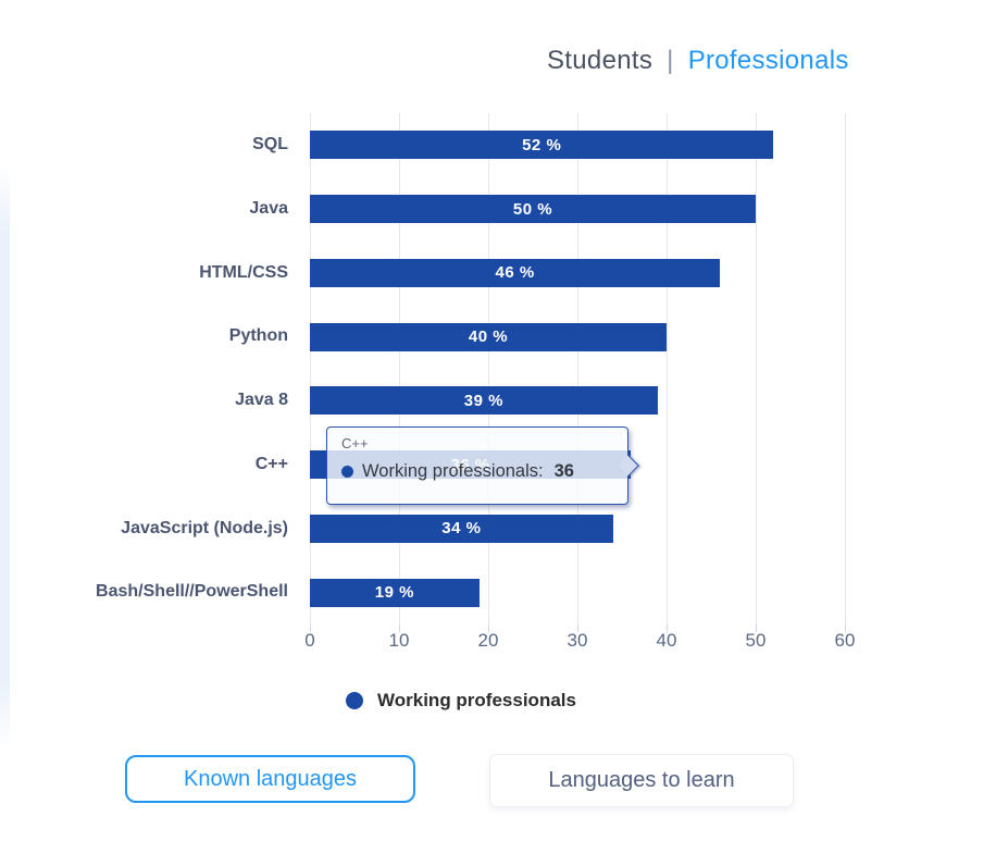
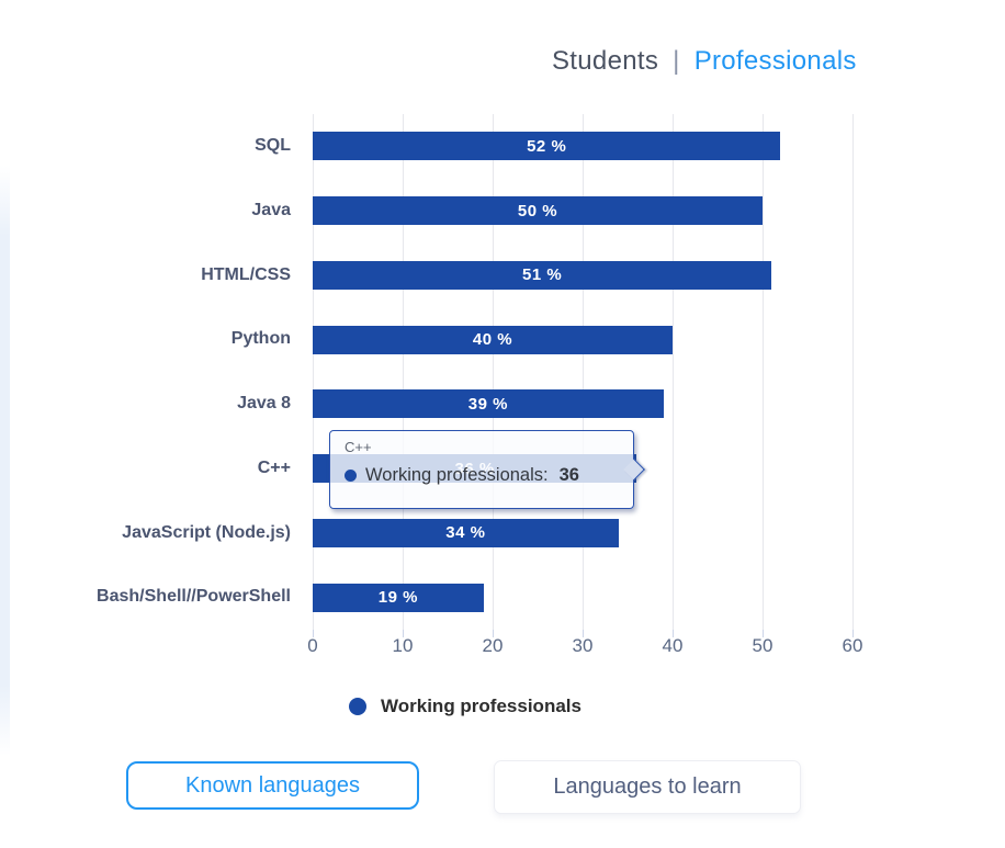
HTML/CSS: 46 -> 51
